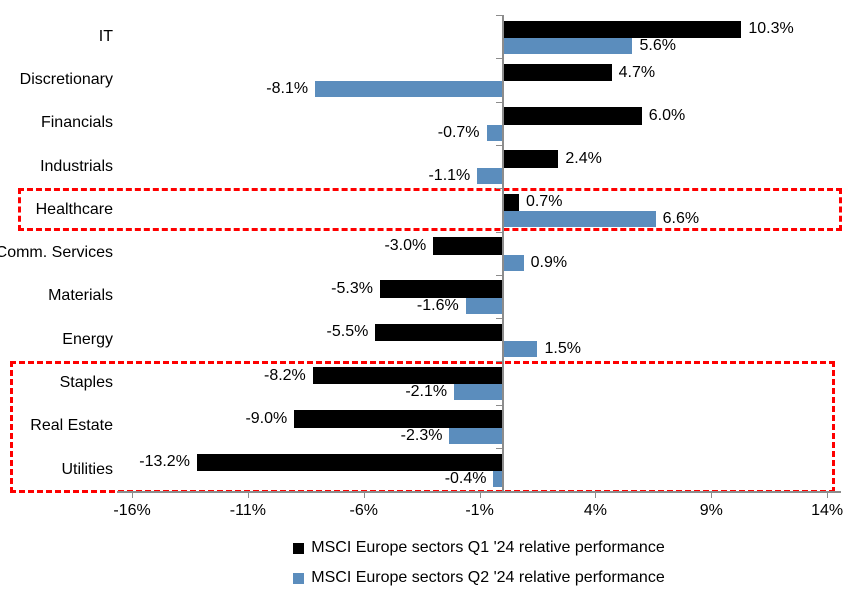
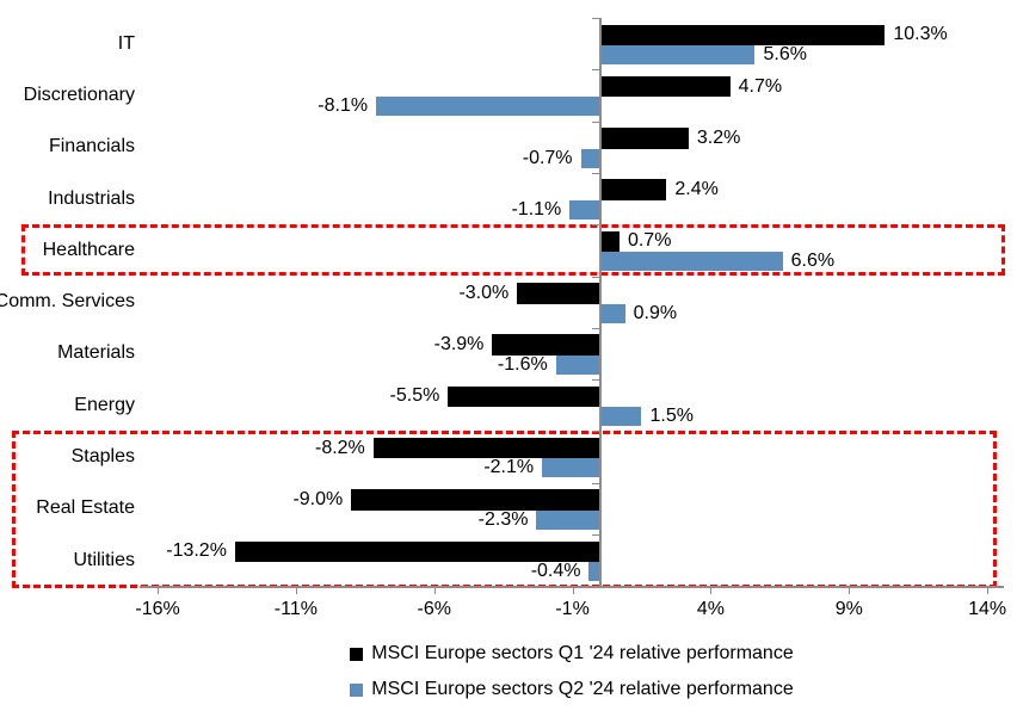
MSCI Europe sectors Q1 '24 relative performance/Financials: 6.0% -> 3.2%
MSCI Europe sectors Q1 '24 relative performance/Materials: -5.3% -> -3.9%
